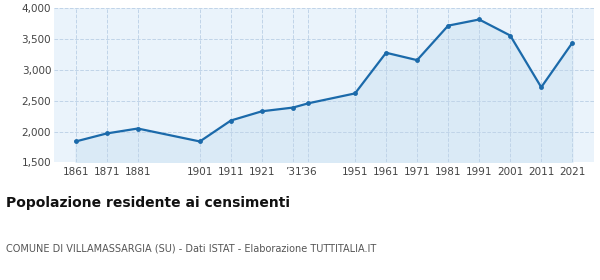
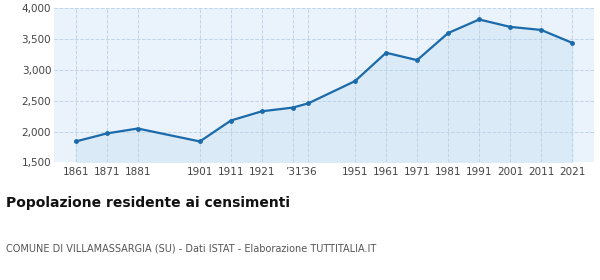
1951: 2,620 -> 2,820
1981: 3,720 -> 3,600
2001: 3,560 -> 3,700
2011: 2,720 -> 3,650
